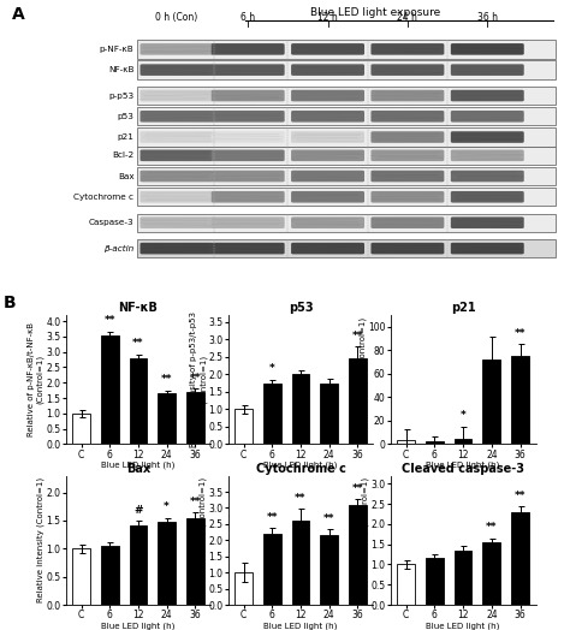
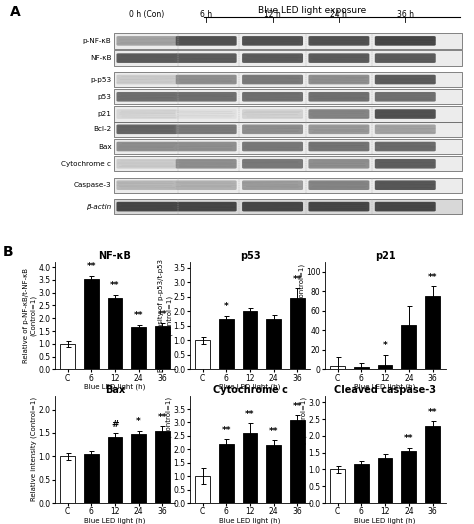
p21/24: 72 -> 45
